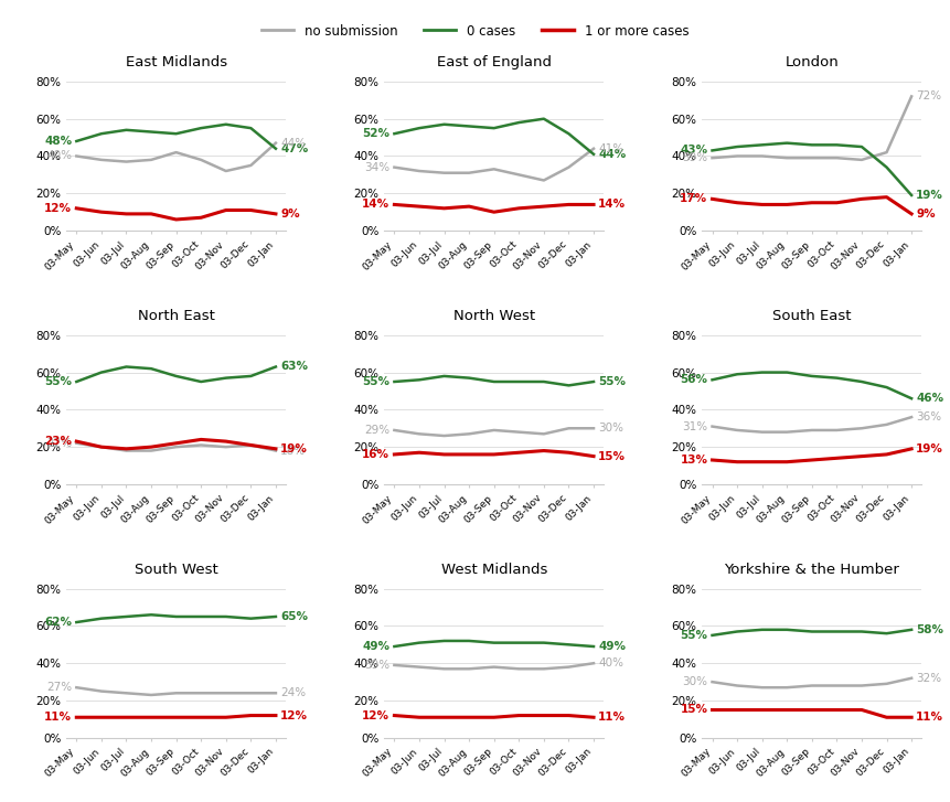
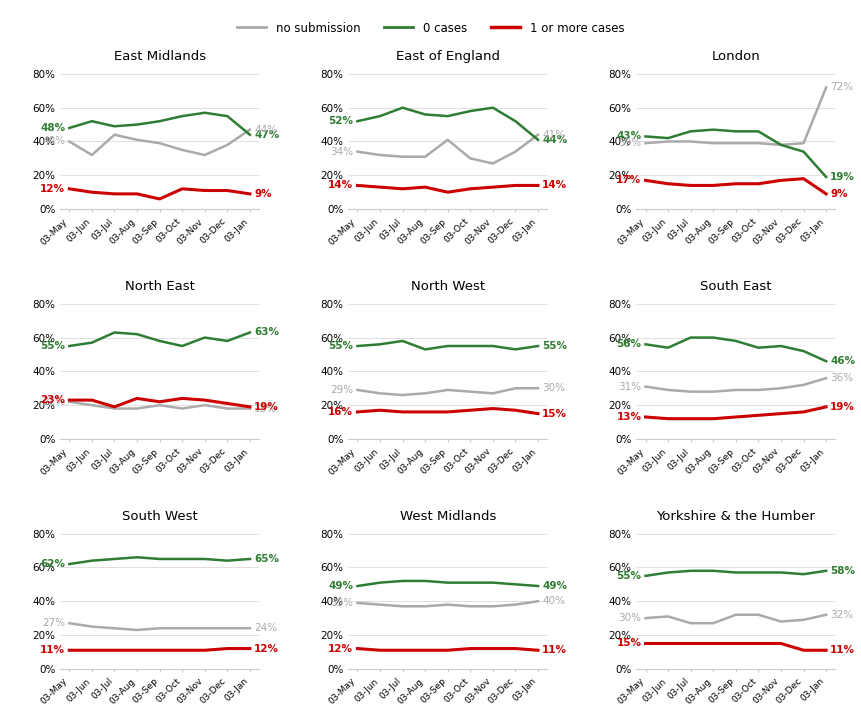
East Midlands/no submission/03-Jun: 38% -> 32%
East Midlands/0 cases/03-Jul: 54% -> 49%
East Midlands/no submission/03-Jul: 37% -> 44%
East Midlands/0 cases/03-Aug: 53% -> 50%
East Midlands/no submission/03-Aug: 38% -> 41%
East Midlands/no submission/03-Sep: 42% -> 39%
East Midlands/no submission/03-Oct: 38% -> 35%
East Midlands/1 or more cases/03-Oct: 7% -> 12%
East Midlands/no submission/03-Dec: 35% -> 38%
East of England/0 cases/03-Jul: 57% -> 60%
East of England/no submission/03-Sep: 33% -> 41%
London/0 cases/03-Jun: 45% -> 42%
London/0 cases/03-Nov: 45% -> 38%
London/no submission/03-Dec: 42% -> 39%
North East/0 cases/03-Jun: 60% -> 57%
North East/1 or more cases/03-Jun: 20% -> 23%
North East/1 or more cases/03-Aug: 20% -> 24%
North East/no submission/03-Oct: 21% -> 18%
North East/0 cases/03-Nov: 57% -> 60%
North East/no submission/03-Dec: 21% -> 18%
North West/0 cases/03-Aug: 57% -> 53%
South East/0 cases/03-Jun: 59% -> 54%
South East/0 cases/03-Oct: 57% -> 54%
Yorkshire & the Humber/no submission/03-Jun: 28% -> 31%
Yorkshire & the Humber/no submission/03-Sep: 28% -> 32%
Yorkshire & the Humber/no submission/03-Oct: 28% -> 32%
